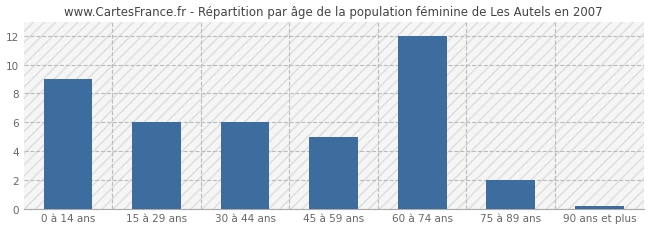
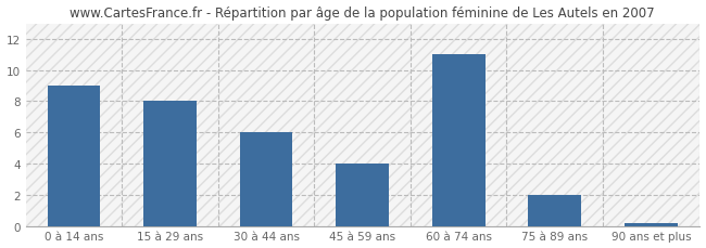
15 à 29 ans: 6.0 -> 8.0
45 à 59 ans: 5.0 -> 4.0
60 à 74 ans: 12.0 -> 11.0
